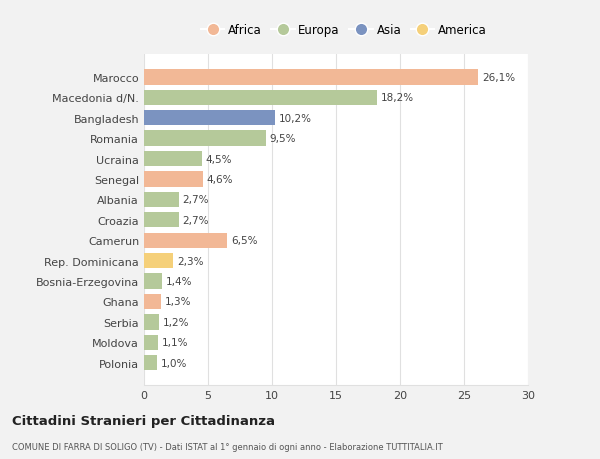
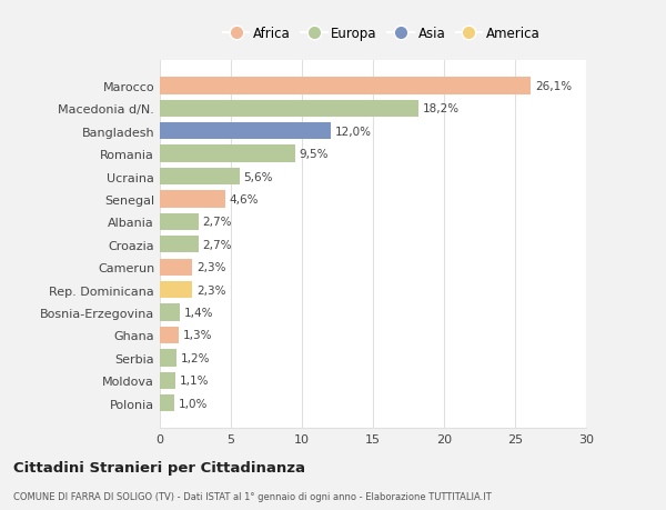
Bangladesh: 10,2% -> 12,0%
Ucraina: 4,5% -> 5,6%
Camerun: 6,5% -> 2,3%
